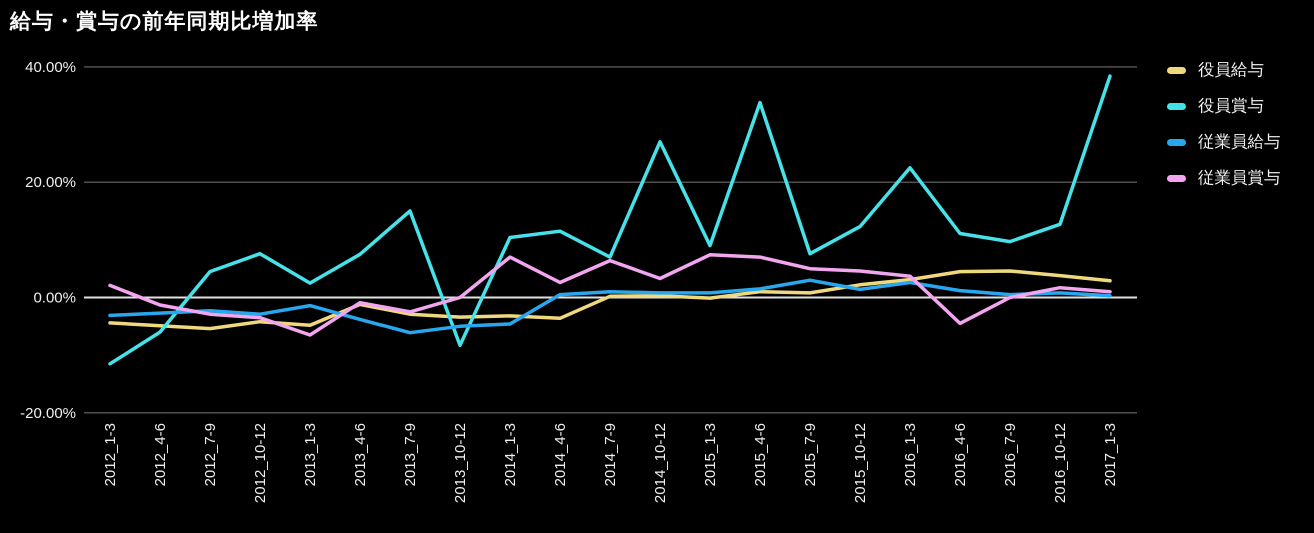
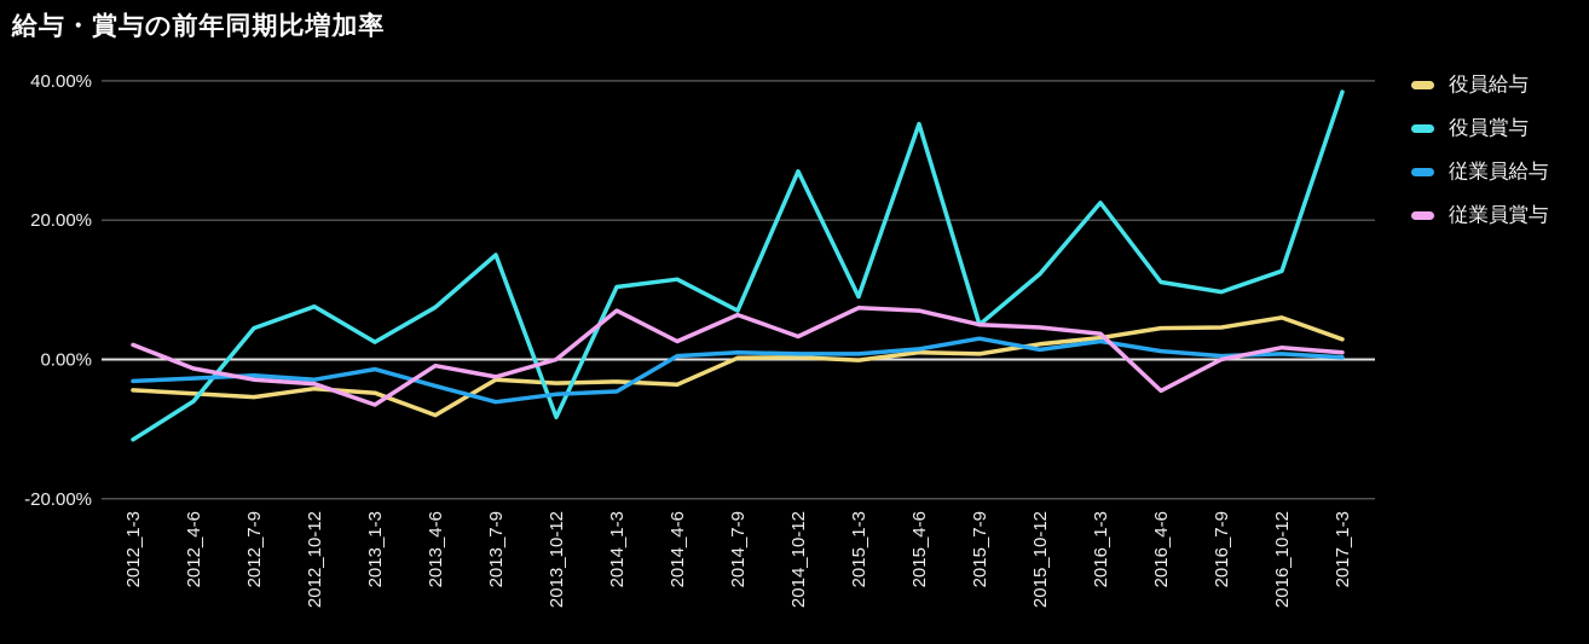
役員給与/2013_4-6: -1% -> -8%
役員賞与/2015_7-9: 8% -> 5%
役員給与/2016_10-12: 4% -> 6%
